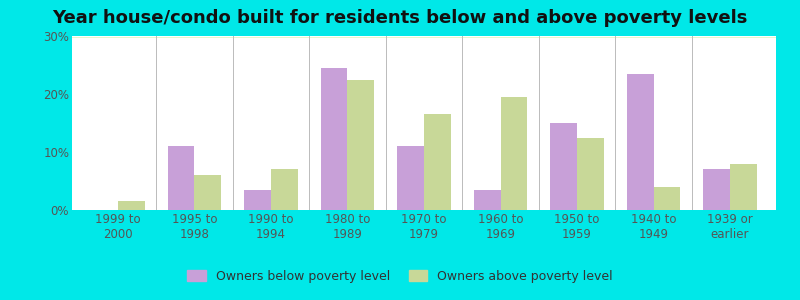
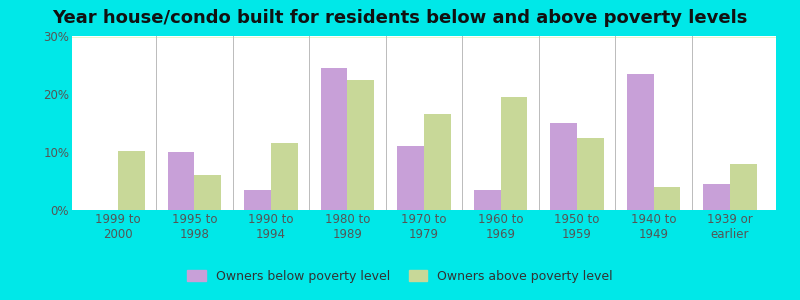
Owners above poverty level/1999 to 2000: 1.5% -> 10.2%
Owners below poverty level/1995 to 1998: 11.0% -> 10.0%
Owners above poverty level/1990 to 1994: 7.0% -> 11.6%
Owners below poverty level/1939 or earlier: 7.0% -> 4.4%
